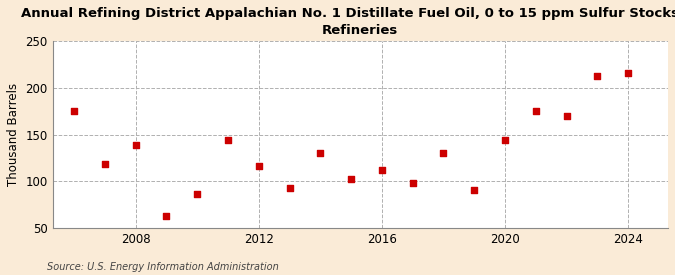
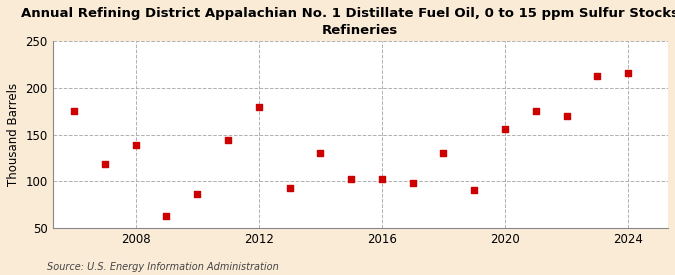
2012: 116 -> 179
2016: 112 -> 103
2020: 144 -> 156
